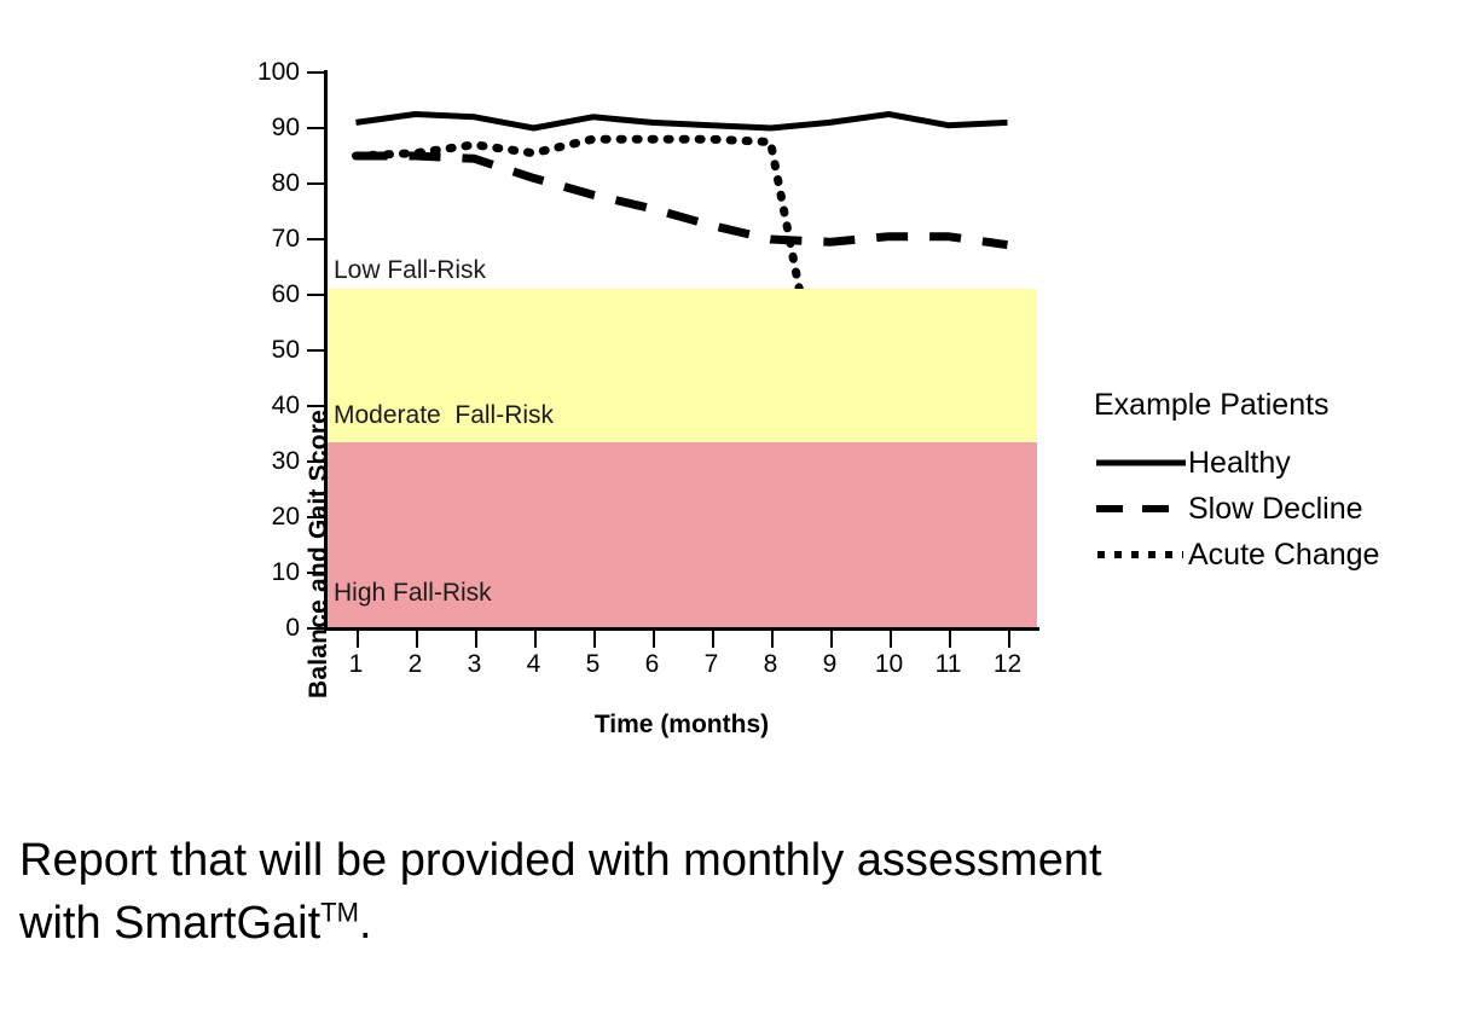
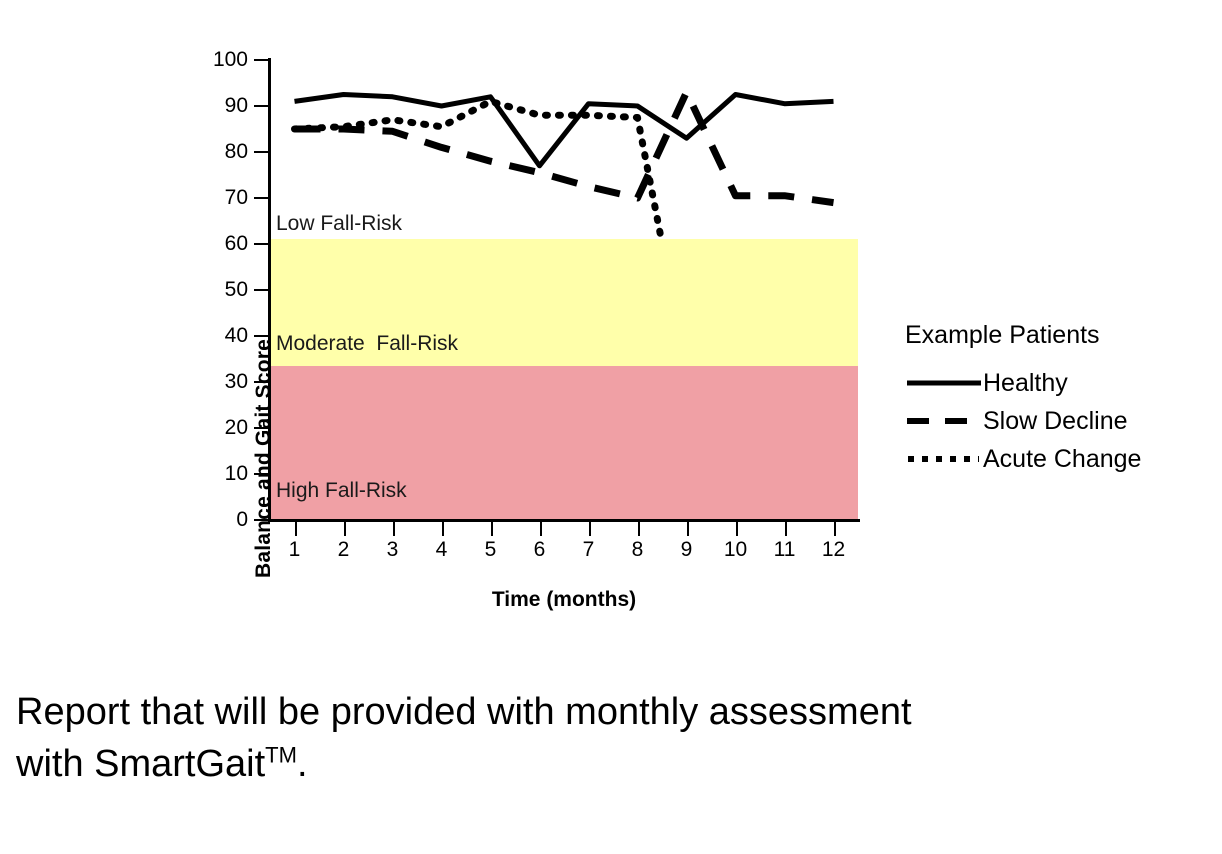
Acute Change/5: 88 -> 91
Healthy/6: 91 -> 77
Healthy/9: 91 -> 83
Slow Decline/9: 70 -> 93
